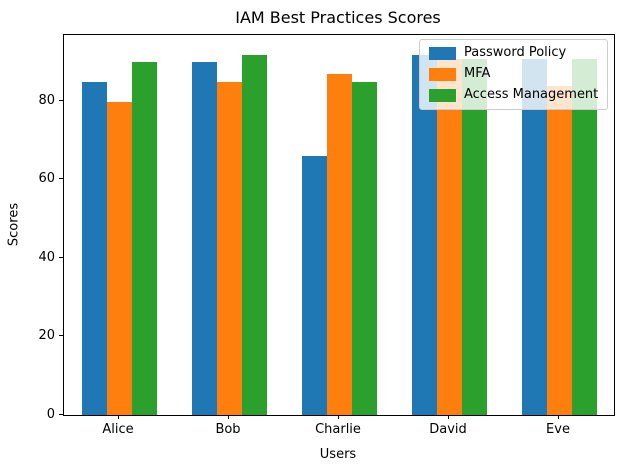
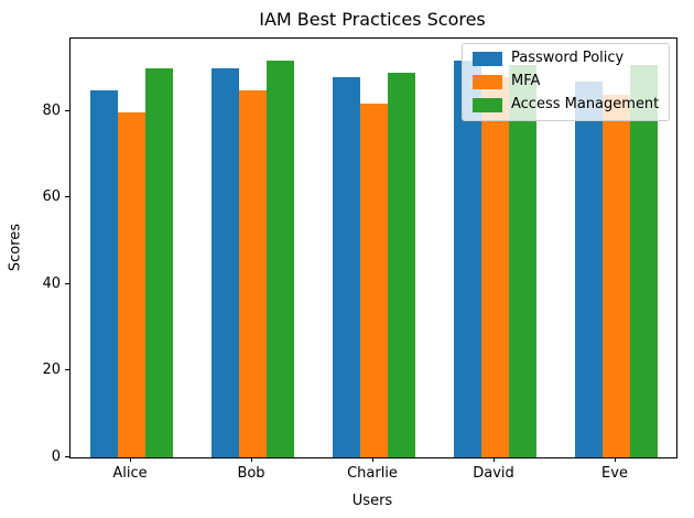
Password Policy/Charlie: 66 -> 88
MFA/Charlie: 87 -> 82
Access Management/Charlie: 85 -> 89
MFA/David: 91 -> 88
Password Policy/Eve: 91 -> 87
